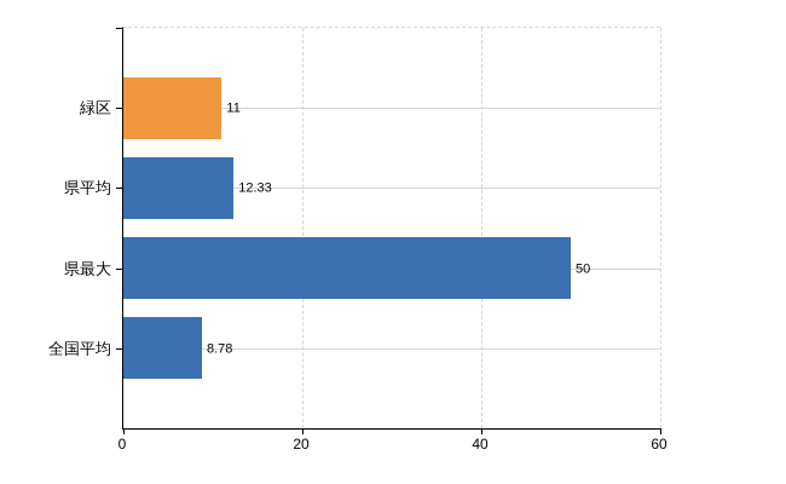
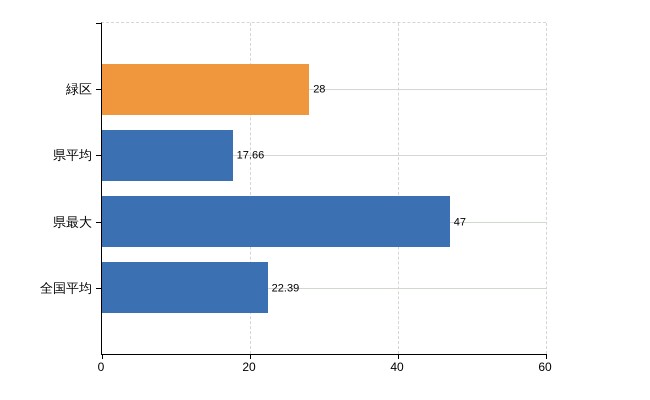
緑区: 11 -> 28
県平均: 12.33 -> 17.66
県最大: 50 -> 47
全国平均: 8.78 -> 22.39
